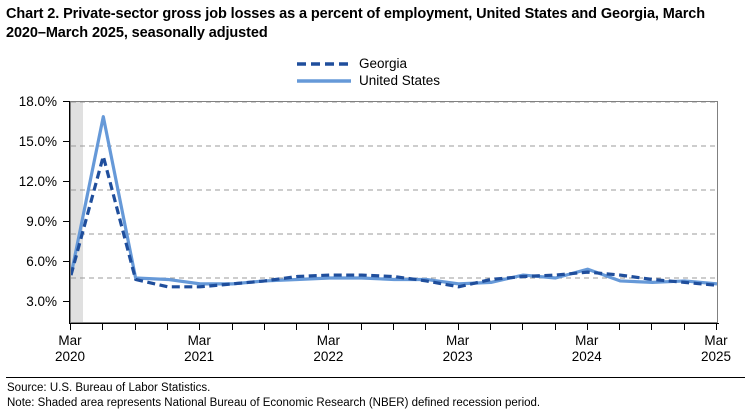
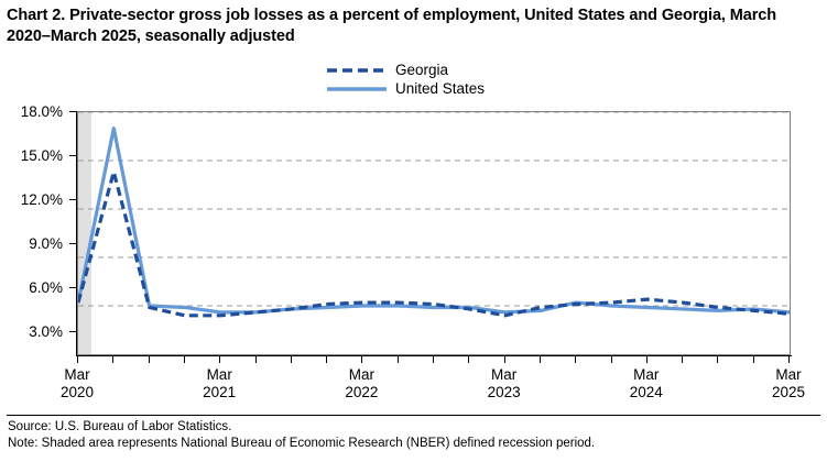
United States/Mar 2024: 6.6% -> 5.9%
